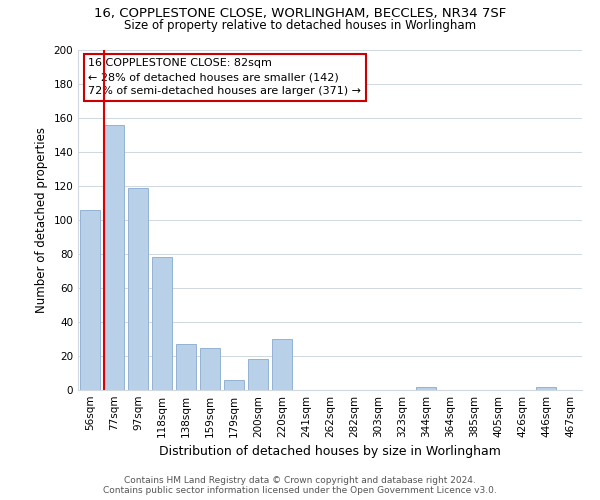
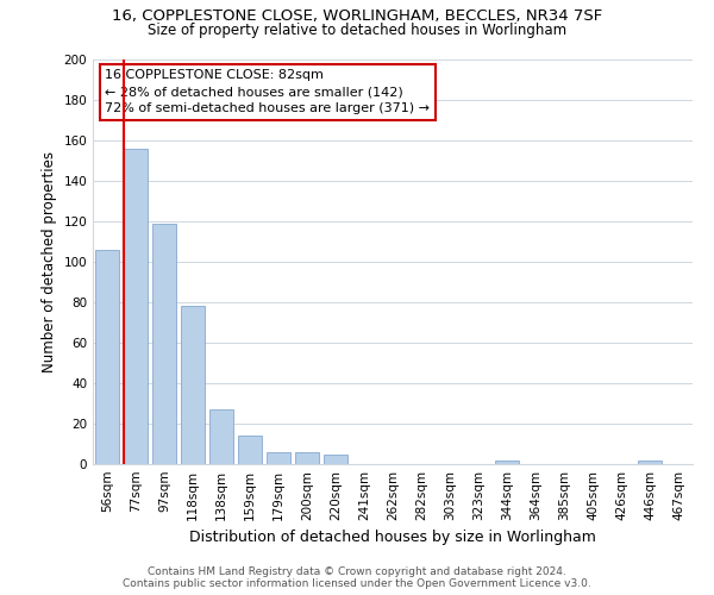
159sqm: 25 -> 14
200sqm: 18 -> 6
220sqm: 30 -> 5
